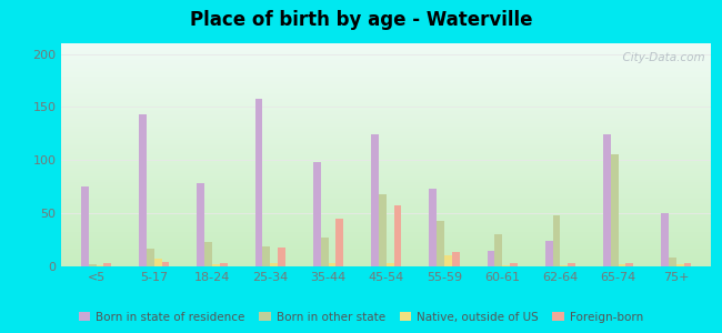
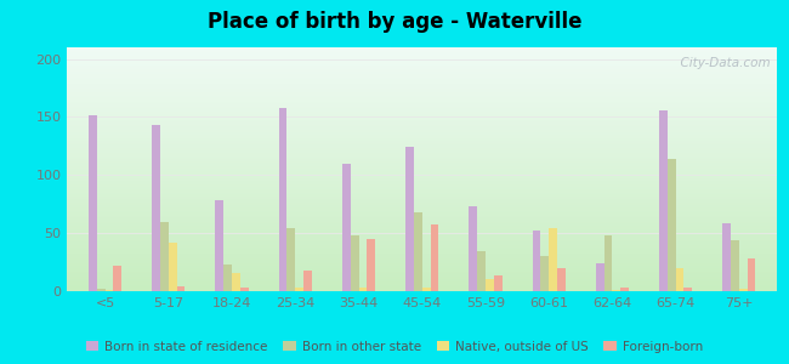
Born in state of residence/<5: 75 -> 152
Foreign-born/<5: 3 -> 22
Born in other state/5-17: 17 -> 60
Native, outside of US/5-17: 7 -> 42
Native, outside of US/18-24: 2 -> 16
Born in other state/25-34: 19 -> 54
Born in state of residence/35-44: 98 -> 110
Born in other state/35-44: 27 -> 48
Born in other state/55-59: 43 -> 34
Born in state of residence/60-61: 15 -> 52
Native, outside of US/60-61: 1 -> 54
Foreign-born/60-61: 3 -> 20
Born in state of residence/65-74: 124 -> 156
Born in other state/65-74: 106 -> 114
Native, outside of US/65-74: 2 -> 20
Born in state of residence/75+: 50 -> 58
Born in other state/75+: 8 -> 44
Foreign-born/75+: 3 -> 28
